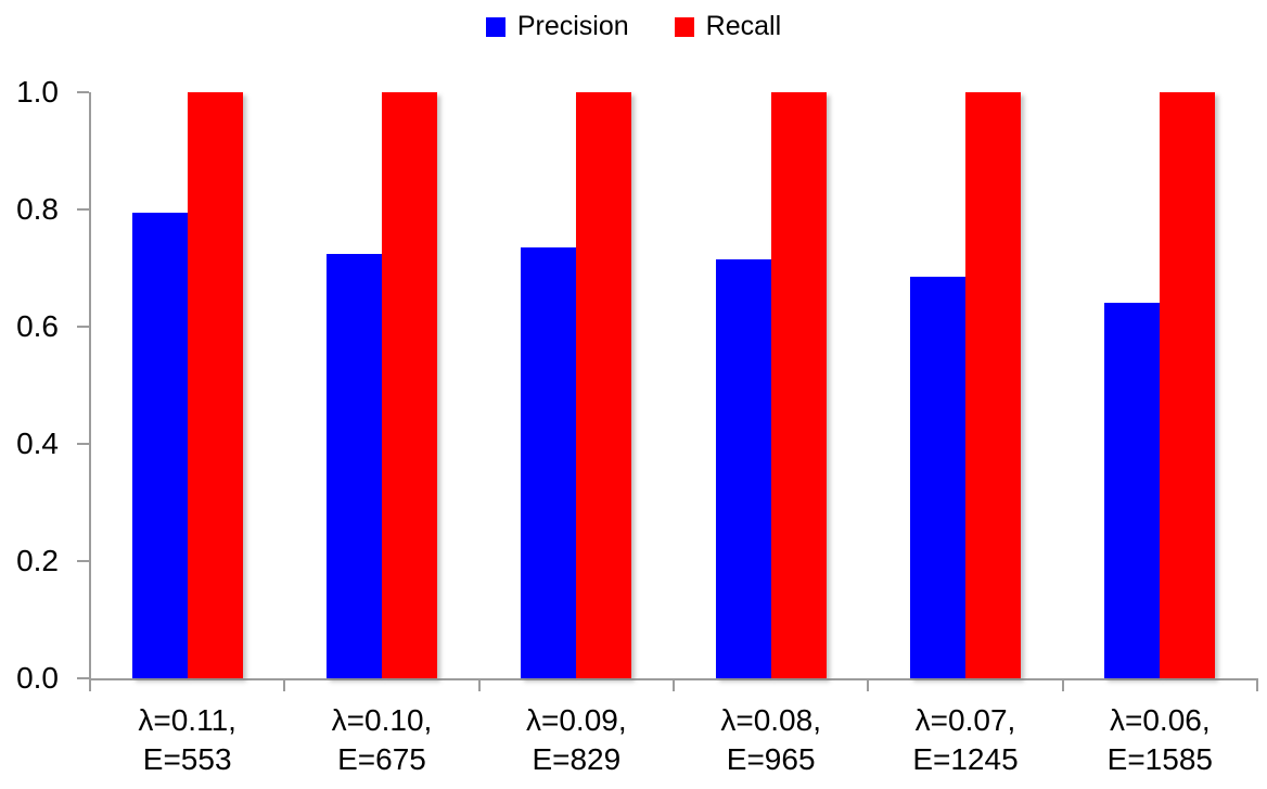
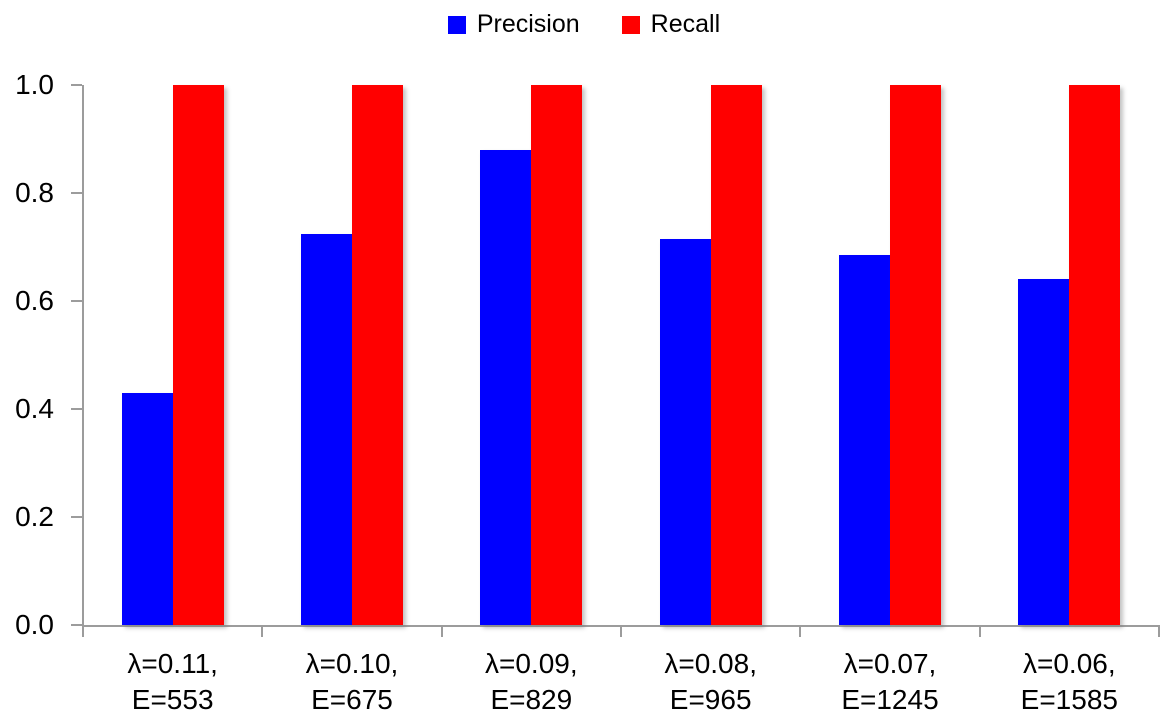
Precision/λ=0.11, E=553: 0.80 -> 0.43
Precision/λ=0.09, E=829: 0.73 -> 0.88
